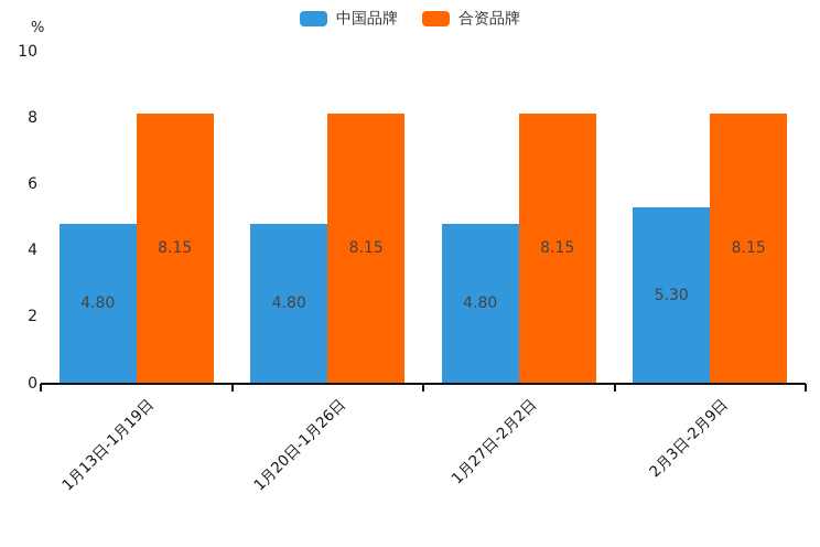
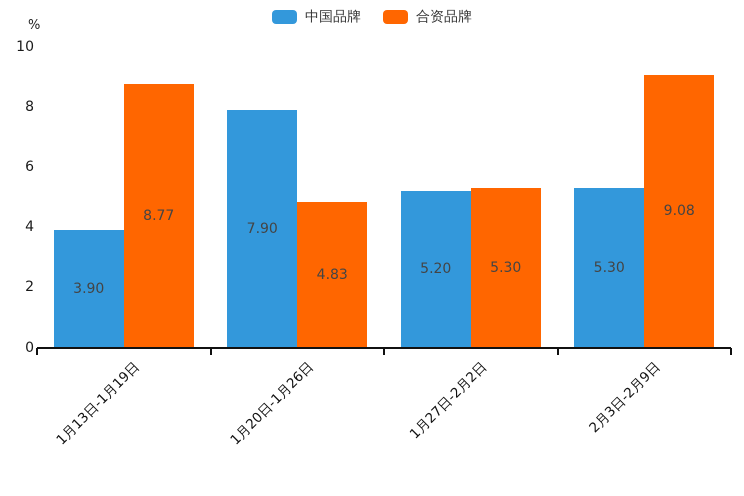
中国品牌/1月13日-1月19日: 4.80 -> 3.90
合资品牌/1月13日-1月19日: 8.15 -> 8.77
中国品牌/1月20日-1月26日: 4.80 -> 7.90
合资品牌/1月20日-1月26日: 8.15 -> 4.83
中国品牌/1月27日-2月2日: 4.80 -> 5.20
合资品牌/1月27日-2月2日: 8.15 -> 5.30
合资品牌/2月3日-2月9日: 8.15 -> 9.08
